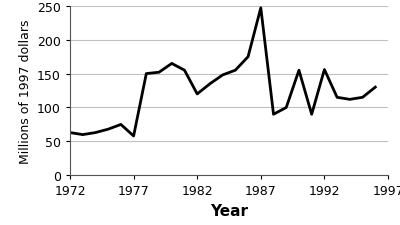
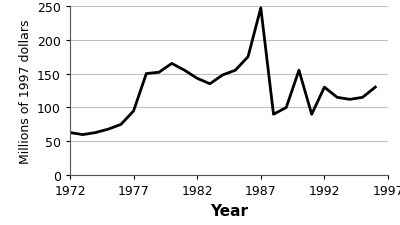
1977: 58 -> 95
1982: 120 -> 143
1992: 156 -> 130
